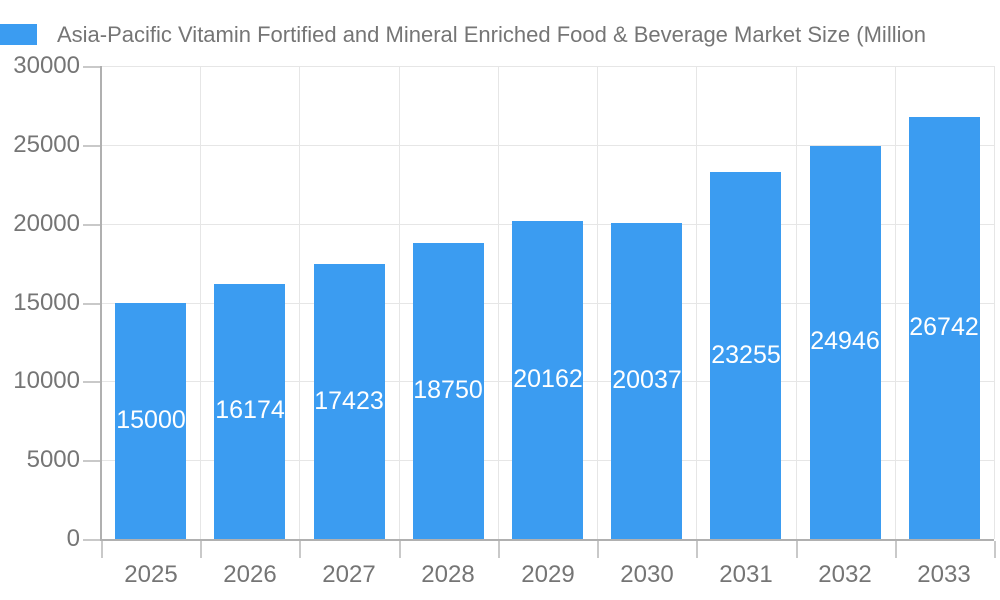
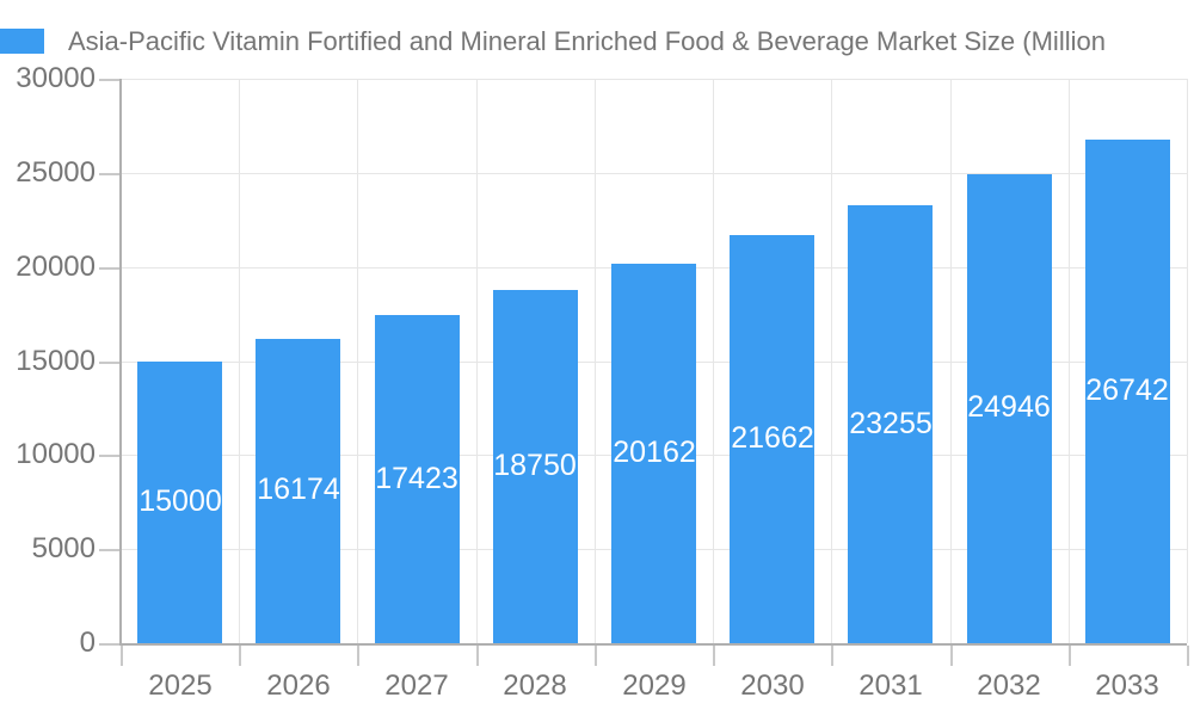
2030: 20037 -> 21662
